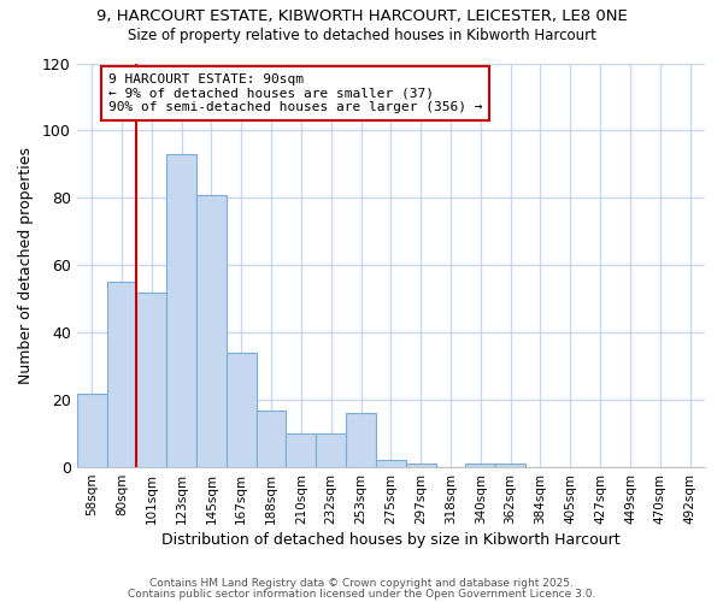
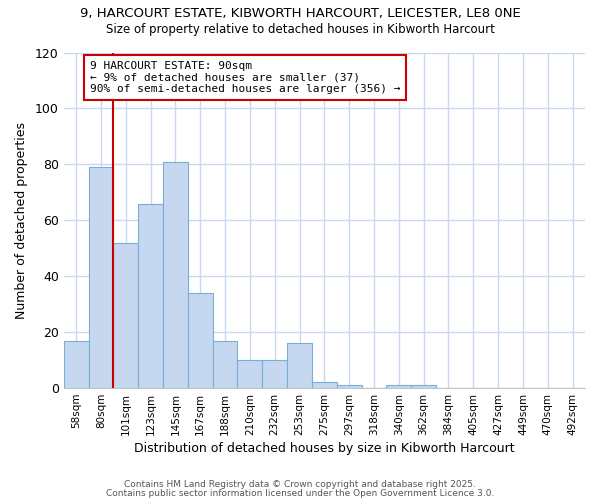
58sqm: 22 -> 17
80sqm: 55 -> 79
123sqm: 93 -> 66
